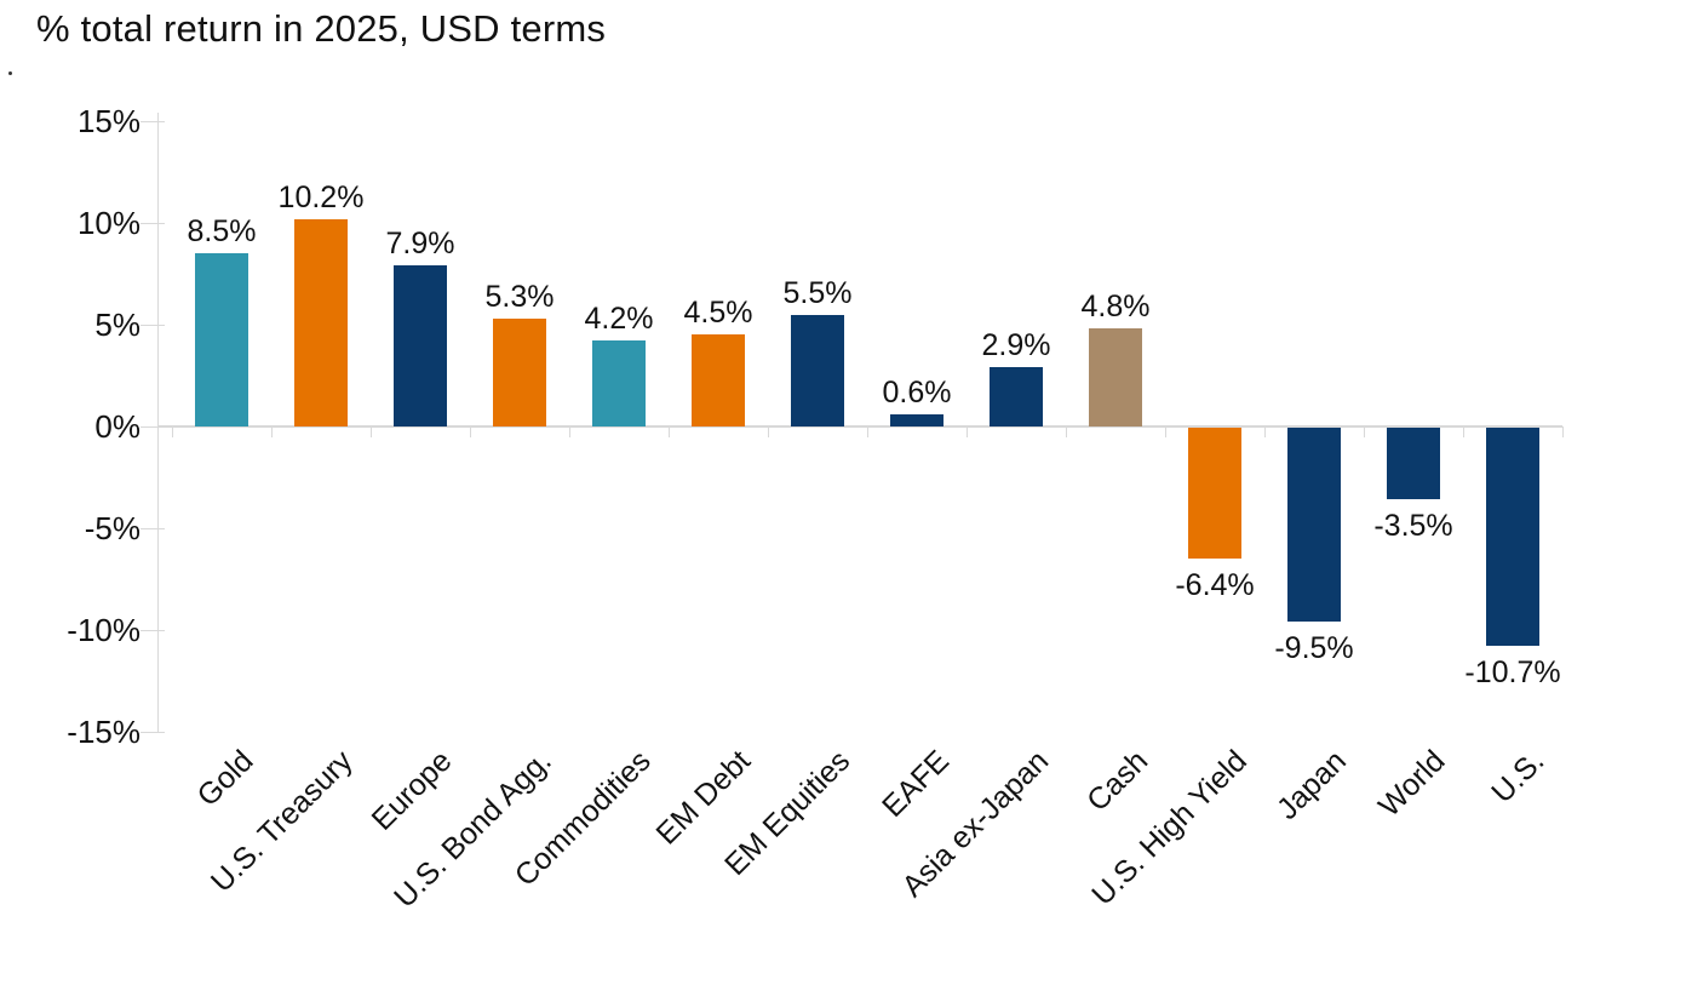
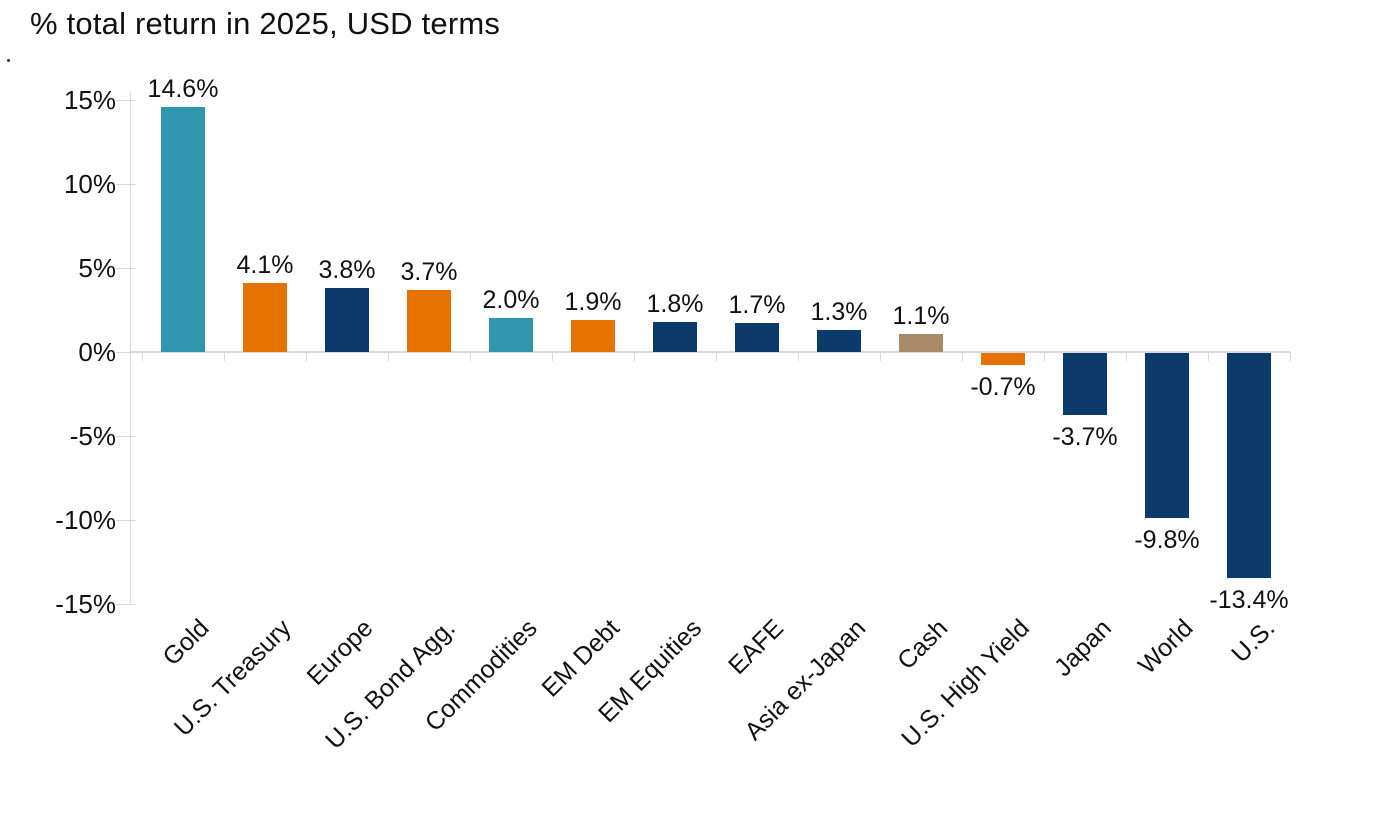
Gold: 8.5% -> 14.6%
U.S. Treasury: 10.2% -> 4.1%
Europe: 7.9% -> 3.8%
U.S. Bond Agg.: 5.3% -> 3.7%
Commodities: 4.2% -> 2.0%
EM Debt: 4.5% -> 1.9%
EM Equities: 5.5% -> 1.8%
EAFE: 0.6% -> 1.7%
Asia ex-Japan: 2.9% -> 1.3%
Cash: 4.8% -> 1.1%
U.S. High Yield: -6.4% -> -0.7%
Japan: -9.5% -> -3.7%
World: -3.5% -> -9.8%
U.S.: -10.7% -> -13.4%
